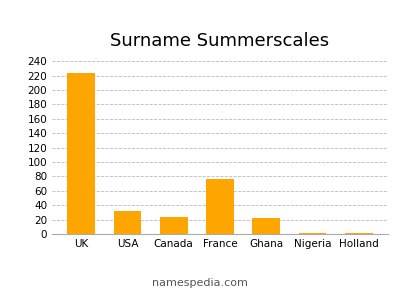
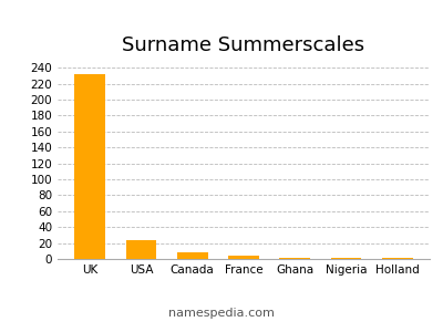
UK: 224 -> 232
USA: 32 -> 24
Canada: 24 -> 8
France: 76 -> 4
Ghana: 22 -> 2
